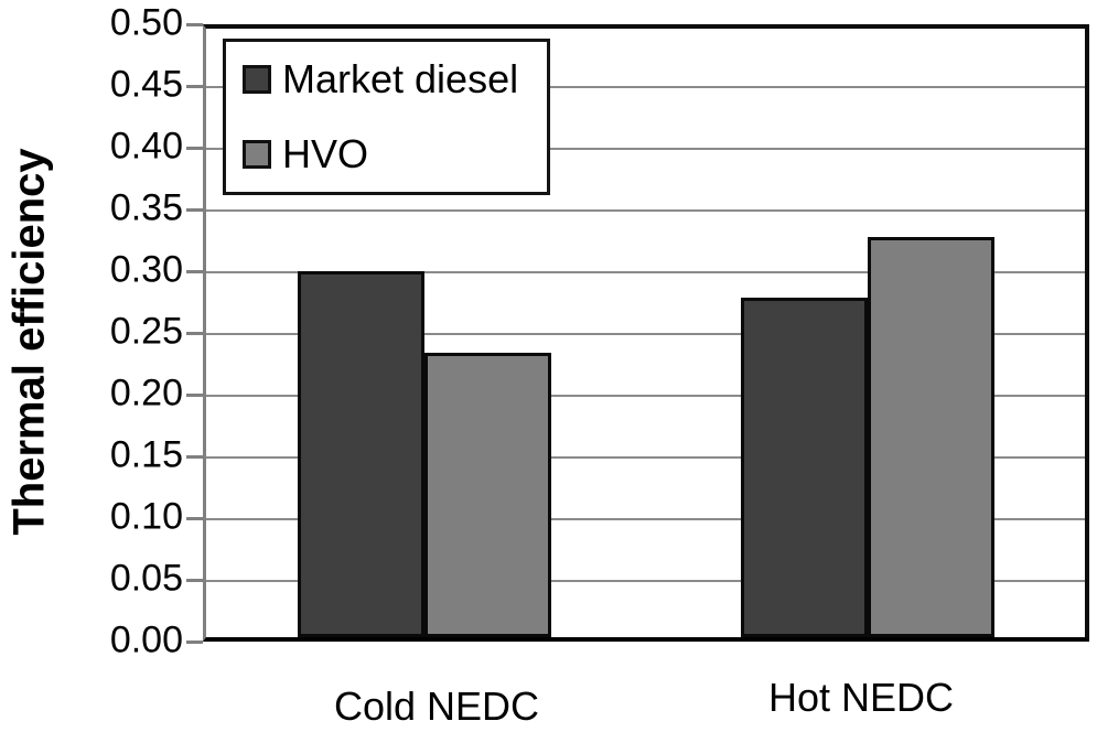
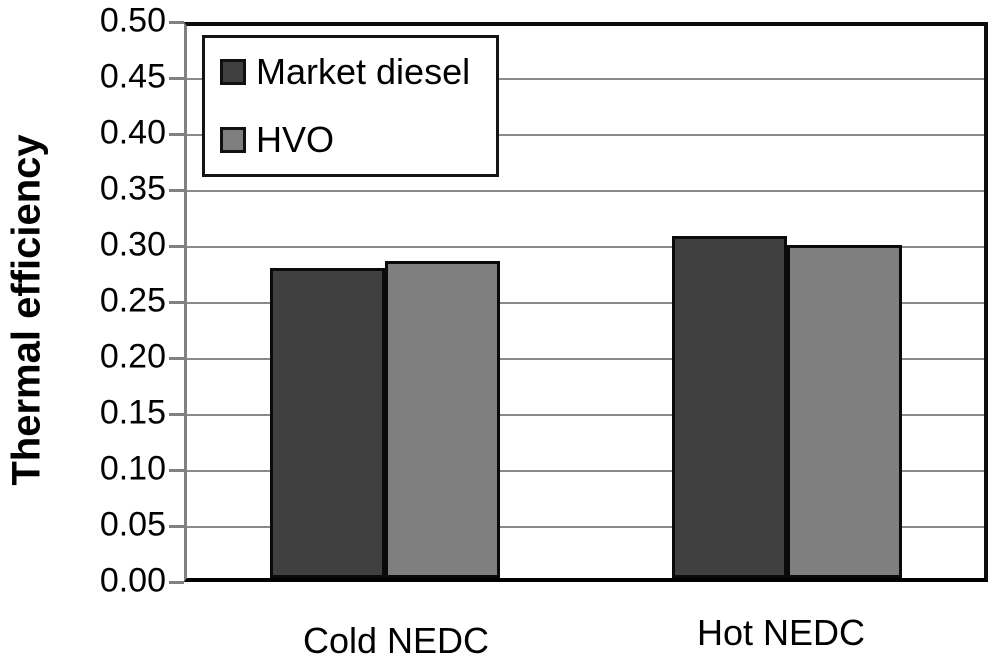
Market diesel/Cold NEDC: 0.296 -> 0.277
HVO/Cold NEDC: 0.230 -> 0.283
Market diesel/Hot NEDC: 0.275 -> 0.305
HVO/Hot NEDC: 0.324 -> 0.297
